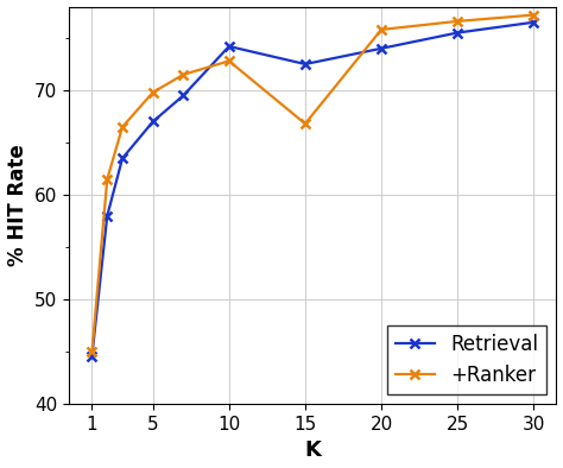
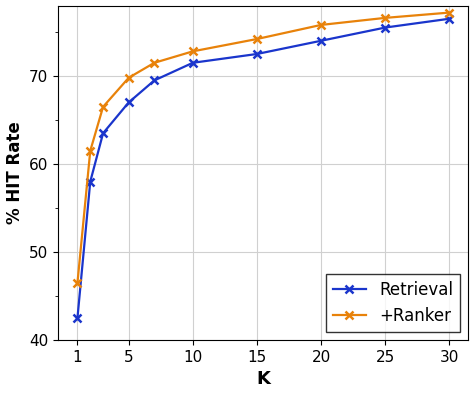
Retrieval/1: 44.6 -> 42.5
+Ranker/1: 45.0 -> 46.5
Retrieval/10: 74.2 -> 71.5
+Ranker/15: 66.8 -> 74.2
